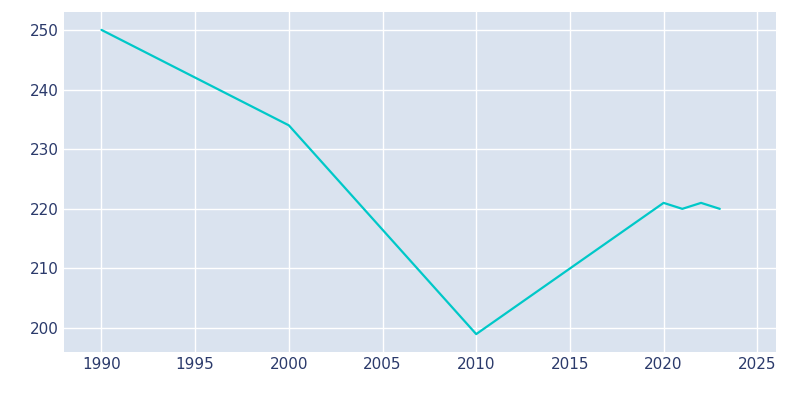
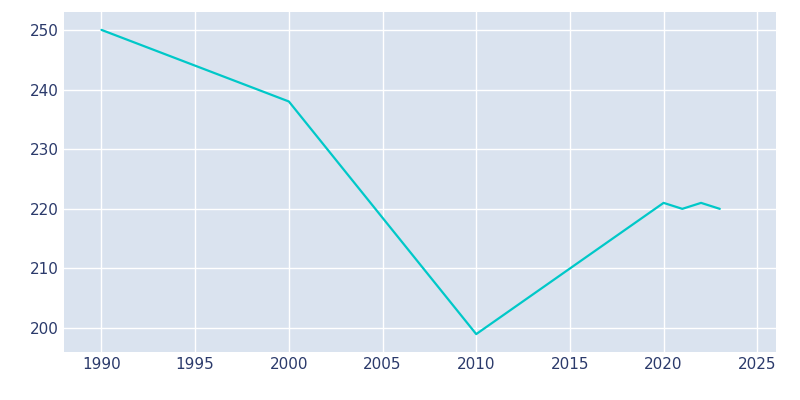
2000: 234 -> 238
